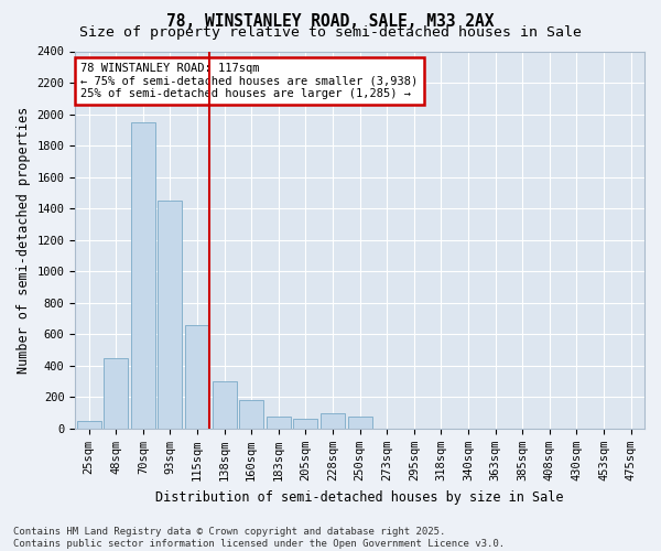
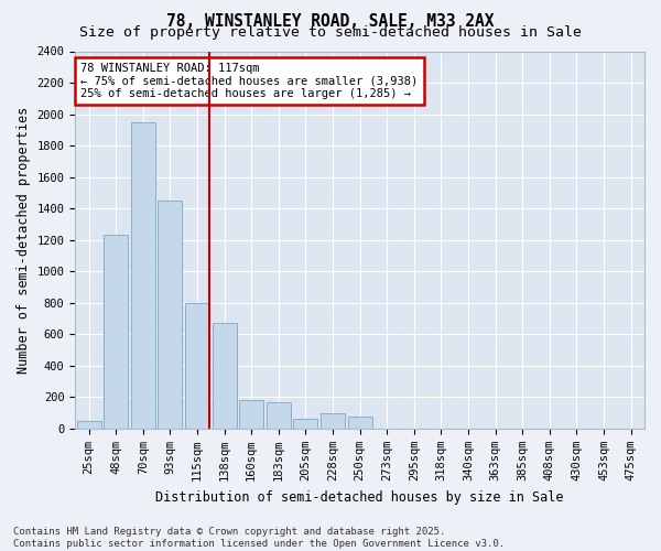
48sqm: 450 -> 1230
115sqm: 660 -> 800
138sqm: 300 -> 670
183sqm: 80 -> 170
